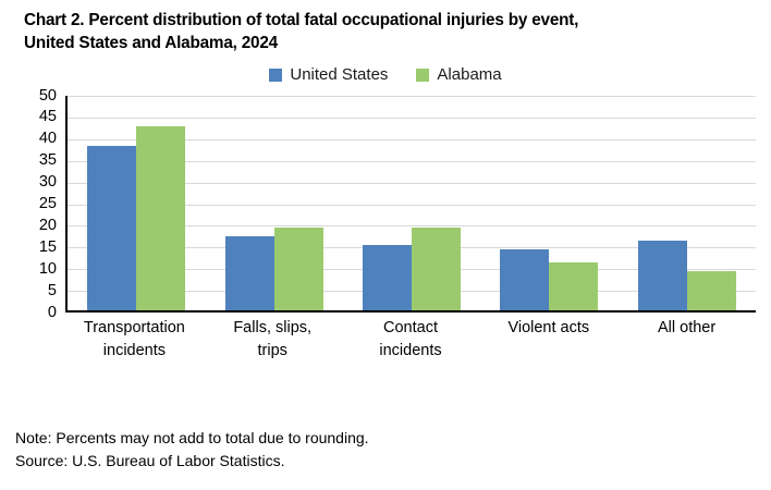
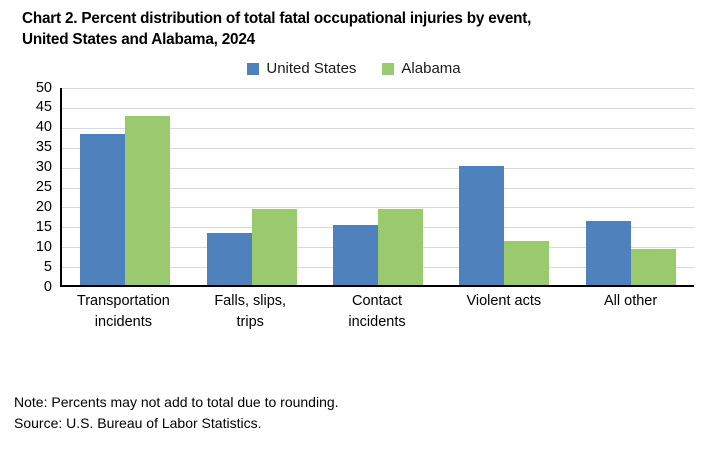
United States/Falls, slips, trips: 17 -> 13
United States/Violent acts: 14 -> 30
